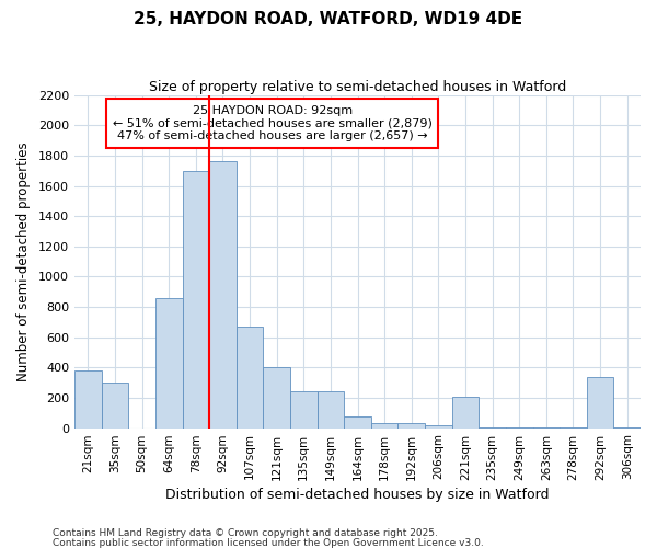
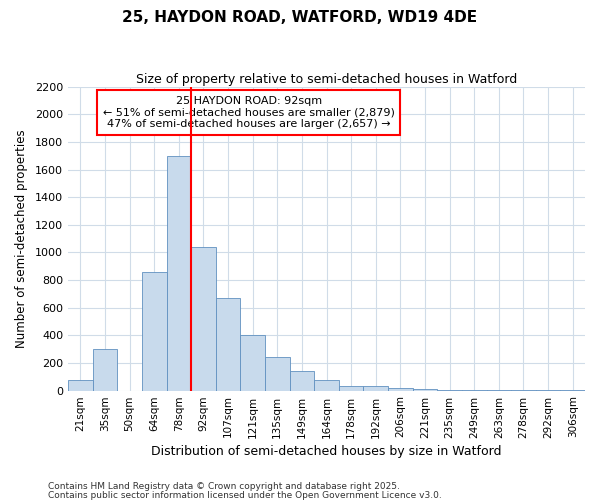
21sqm: 380 -> 80
92sqm: 1760 -> 1040
149sqm: 240 -> 140
221sqm: 210 -> 10
292sqm: 340 -> 0
